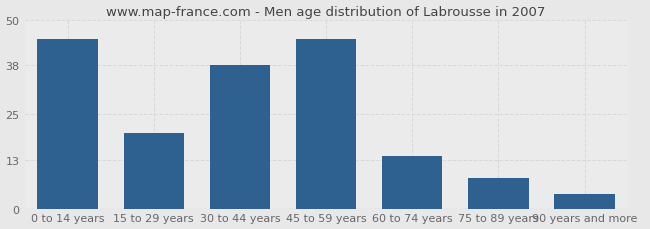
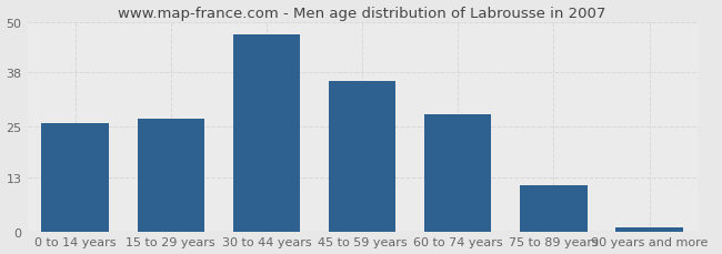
0 to 14 years: 45 -> 26
15 to 29 years: 20 -> 27
30 to 44 years: 38 -> 47
45 to 59 years: 45 -> 36
60 to 74 years: 14 -> 28
75 to 89 years: 8 -> 11
90 years and more: 4 -> 1
